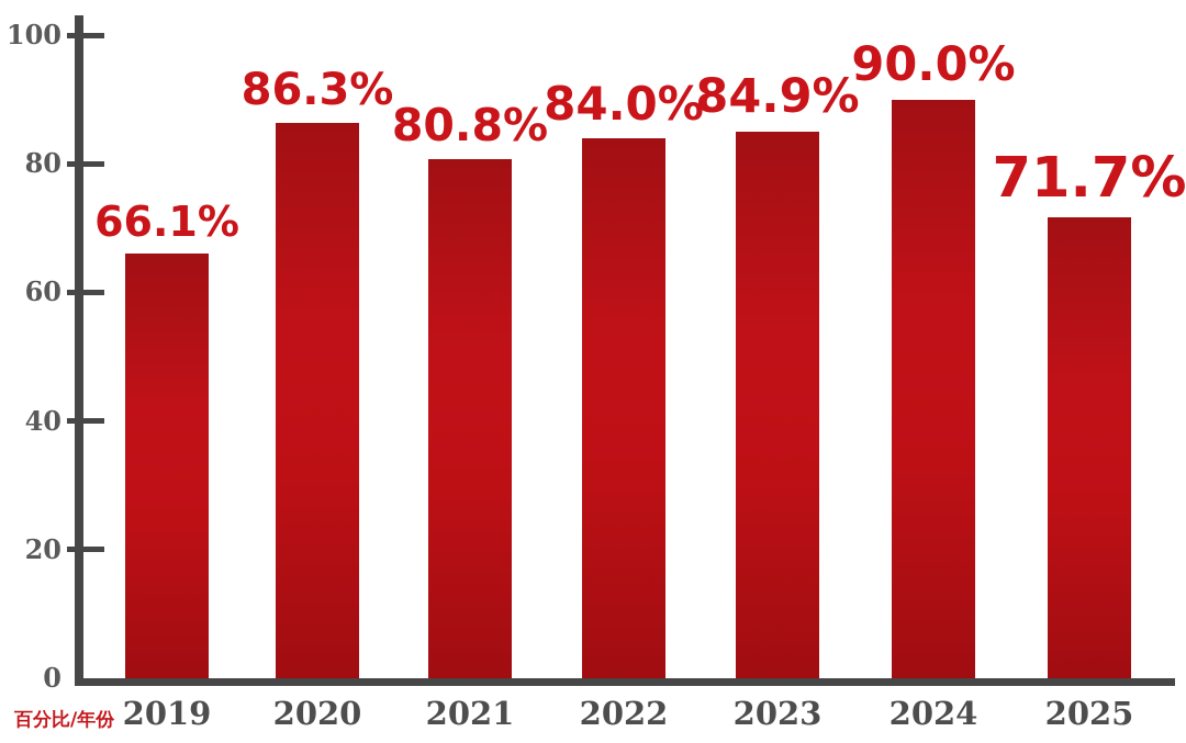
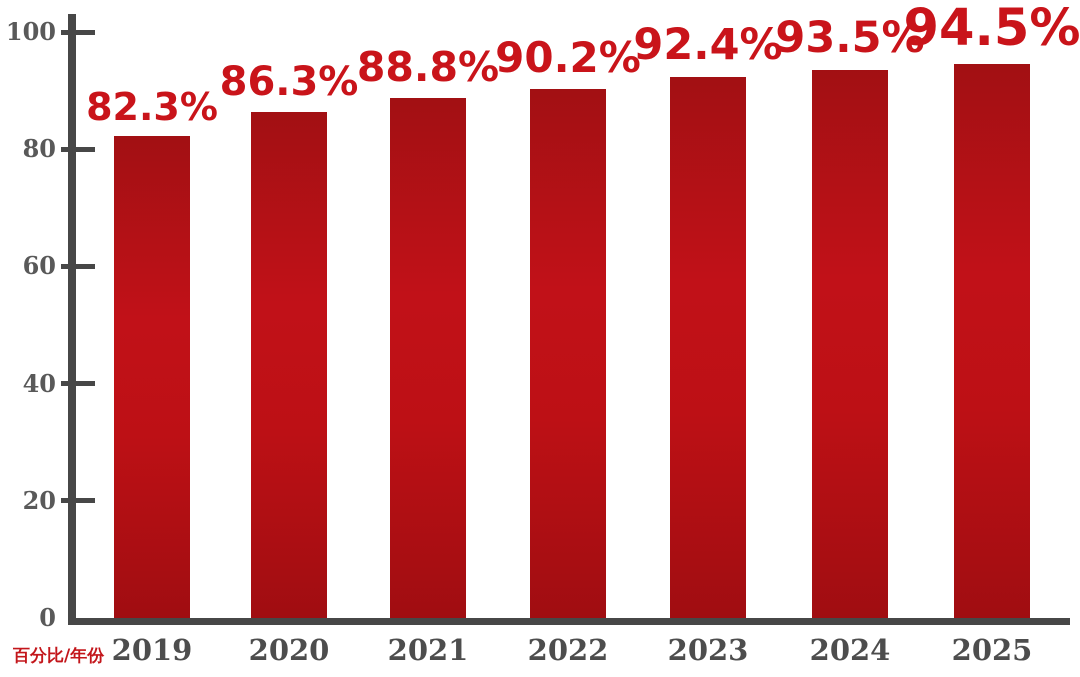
2019: 66.1% -> 82.3%
2021: 80.8% -> 88.8%
2022: 84.0% -> 90.2%
2023: 84.9% -> 92.4%
2024: 90.0% -> 93.5%
2025: 71.7% -> 94.5%
